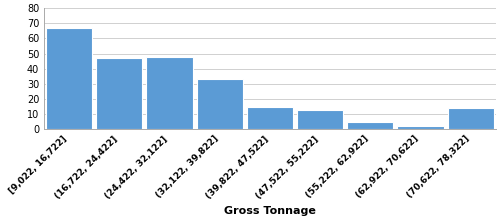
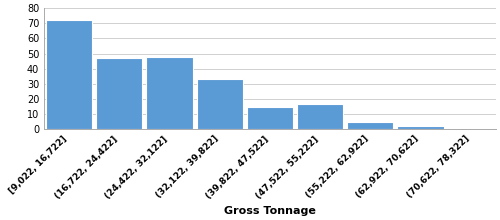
[9,022, 16,722]: 67 -> 72
(47,522, 55,222]: 13 -> 17
(70,622, 78,322]: 14 -> 1
